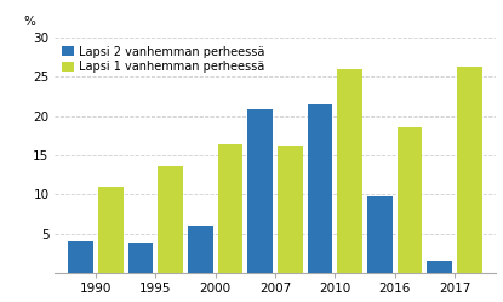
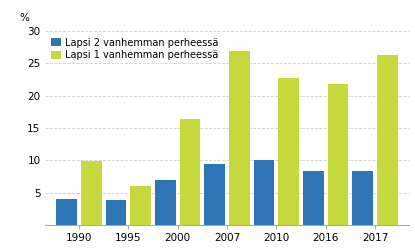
Lapsi 1 vanhemman perheessä/1990: 11.0 -> 9.9
Lapsi 1 vanhemman perheessä/1995: 13.6 -> 6.0
Lapsi 2 vanhemman perheessä/2000: 6.0 -> 7.0
Lapsi 2 vanhemman perheessä/2007: 20.8 -> 9.4
Lapsi 1 vanhemman perheessä/2007: 16.2 -> 26.8
Lapsi 2 vanhemman perheessä/2010: 21.4 -> 10.1
Lapsi 1 vanhemman perheessä/2010: 26.0 -> 22.7
Lapsi 2 vanhemman perheessä/2016: 9.8 -> 8.3
Lapsi 1 vanhemman perheessä/2016: 18.6 -> 21.7
Lapsi 2 vanhemman perheessä/2017: 1.6 -> 8.3
